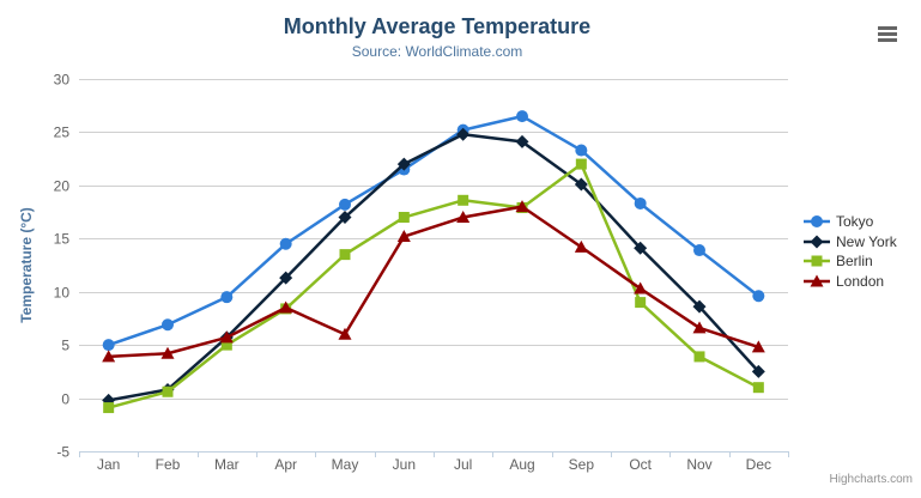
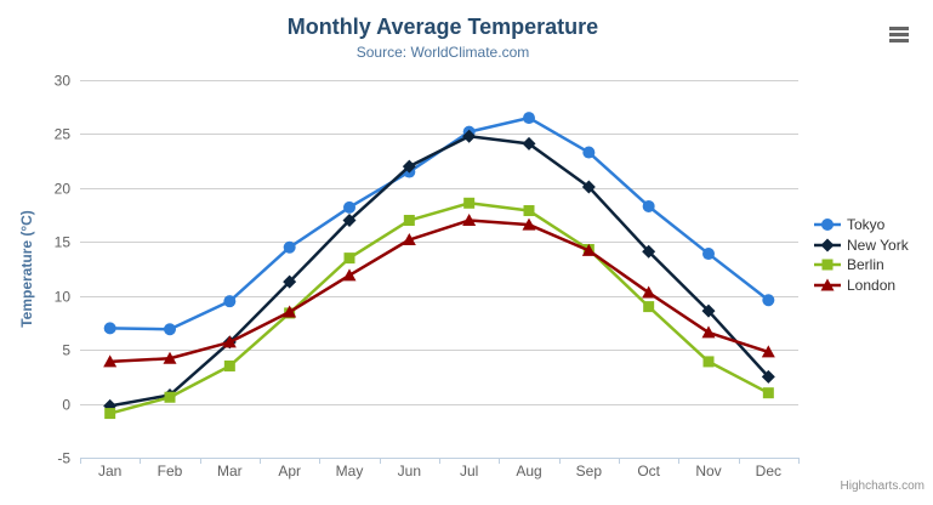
Tokyo/Jan: 5 -> 7
Berlin/Mar: 5 -> 4
London/May: 6 -> 12
London/Aug: 18 -> 17
Berlin/Sep: 22 -> 14
